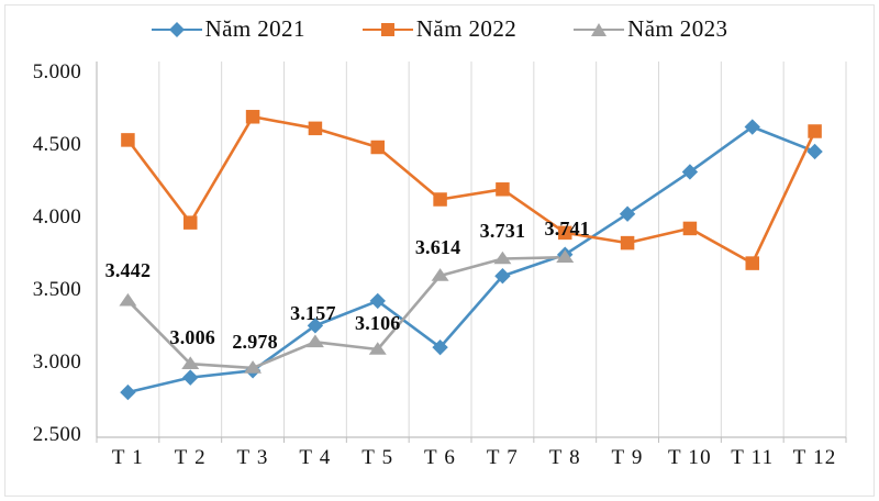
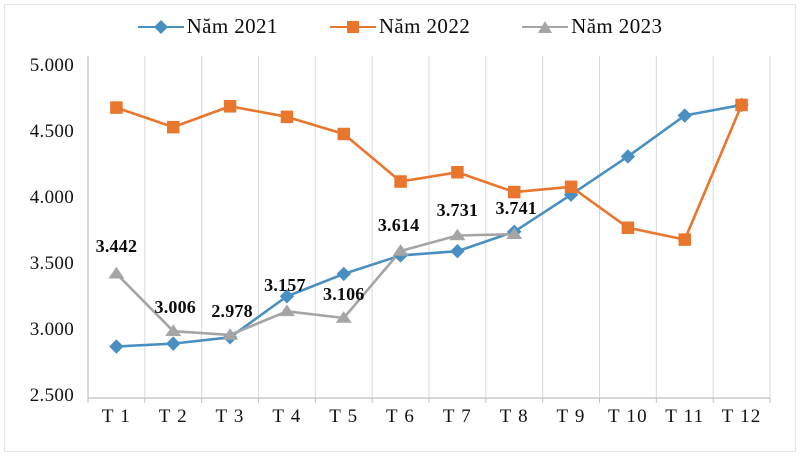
Năm 2021/T 1: 2.81 -> 2.89
Năm 2022/T 1: 4.55 -> 4.70
Năm 2022/T 2: 3.98 -> 4.55
Năm 2021/T 6: 3.12 -> 3.58
Năm 2022/T 8: 3.91 -> 4.06
Năm 2022/T 9: 3.84 -> 4.10
Năm 2022/T 10: 3.94 -> 3.79
Năm 2021/T 12: 4.47 -> 4.72
Năm 2022/T 12: 4.61 -> 4.72
